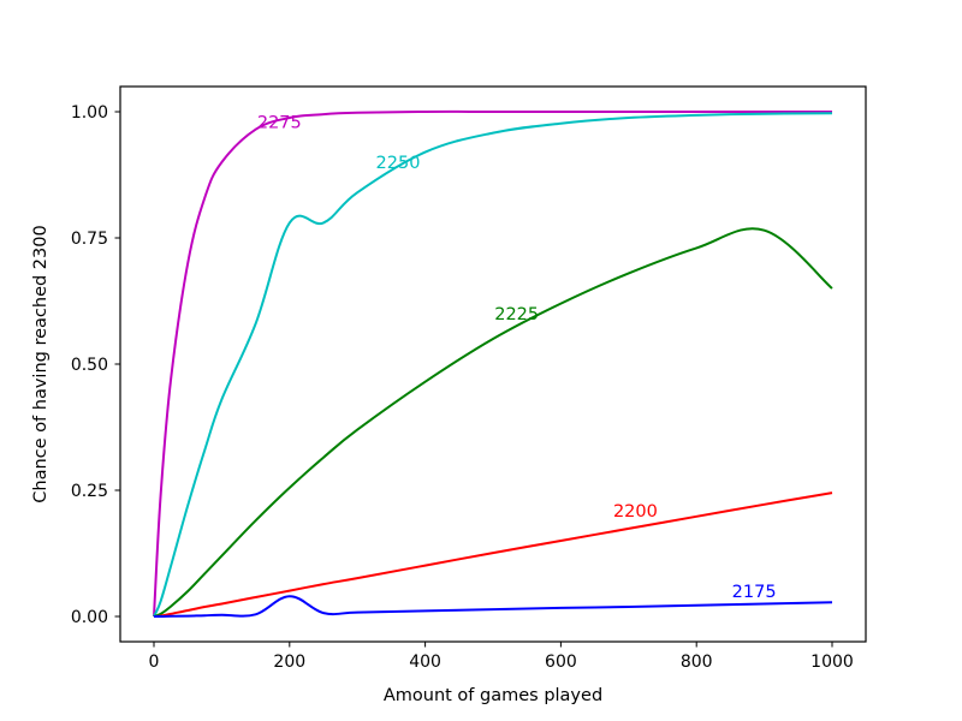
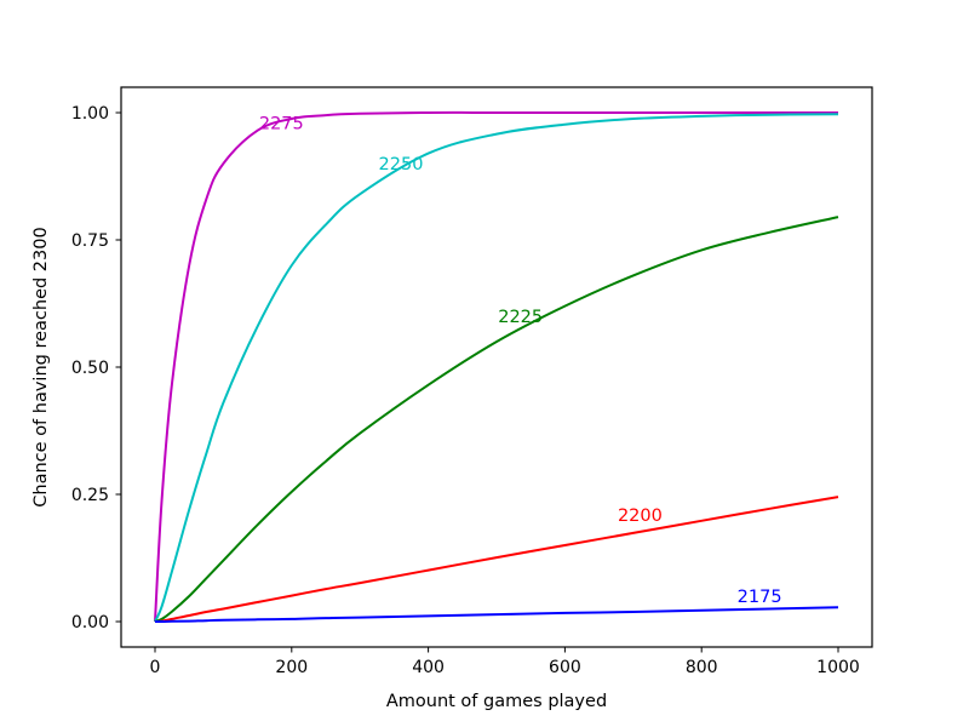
2250/200: 0.78 -> 0.70
2175/200: 0.04 -> 0.01
2225/1000: 0.65 -> 0.80
